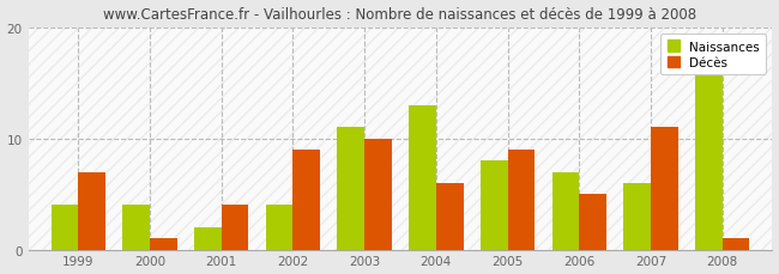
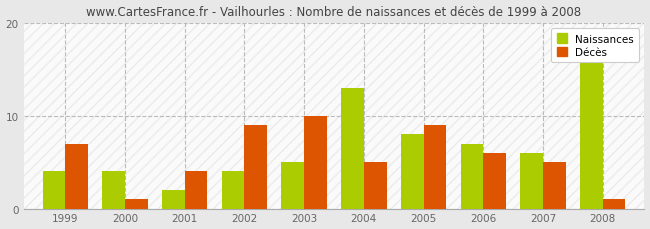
Naissances/2003: 11 -> 5
Décès/2004: 6 -> 5
Décès/2006: 5 -> 6
Décès/2007: 11 -> 5
